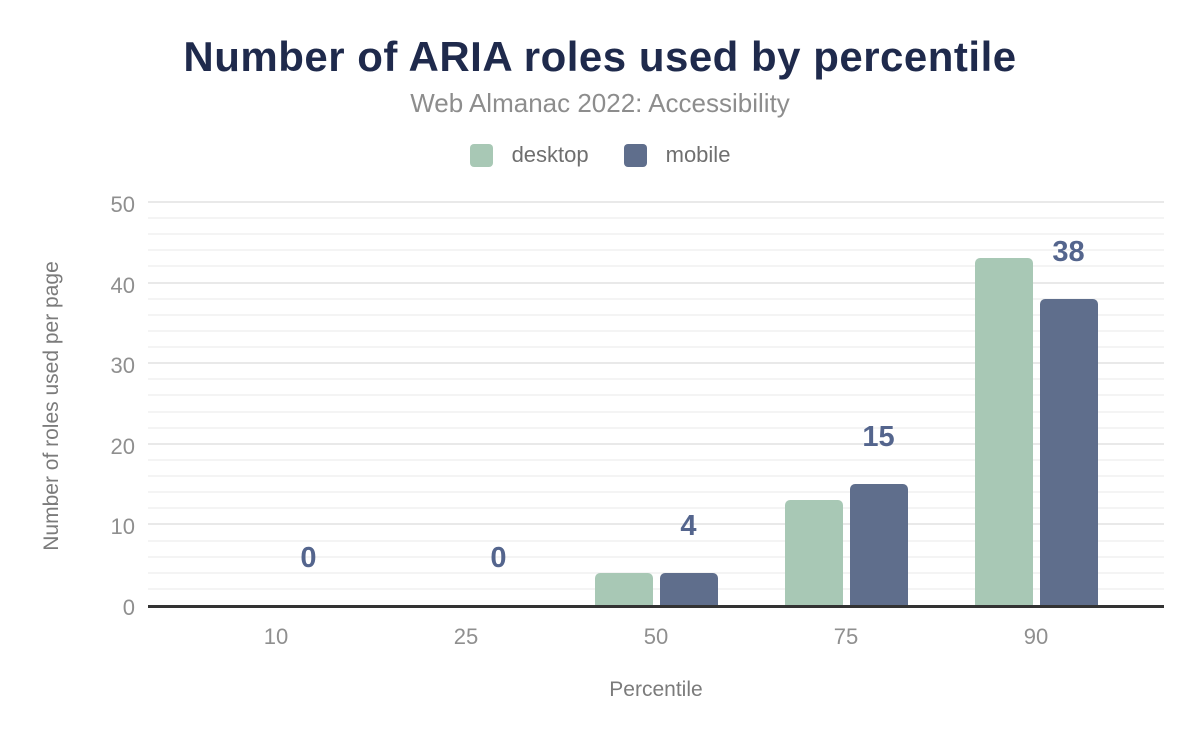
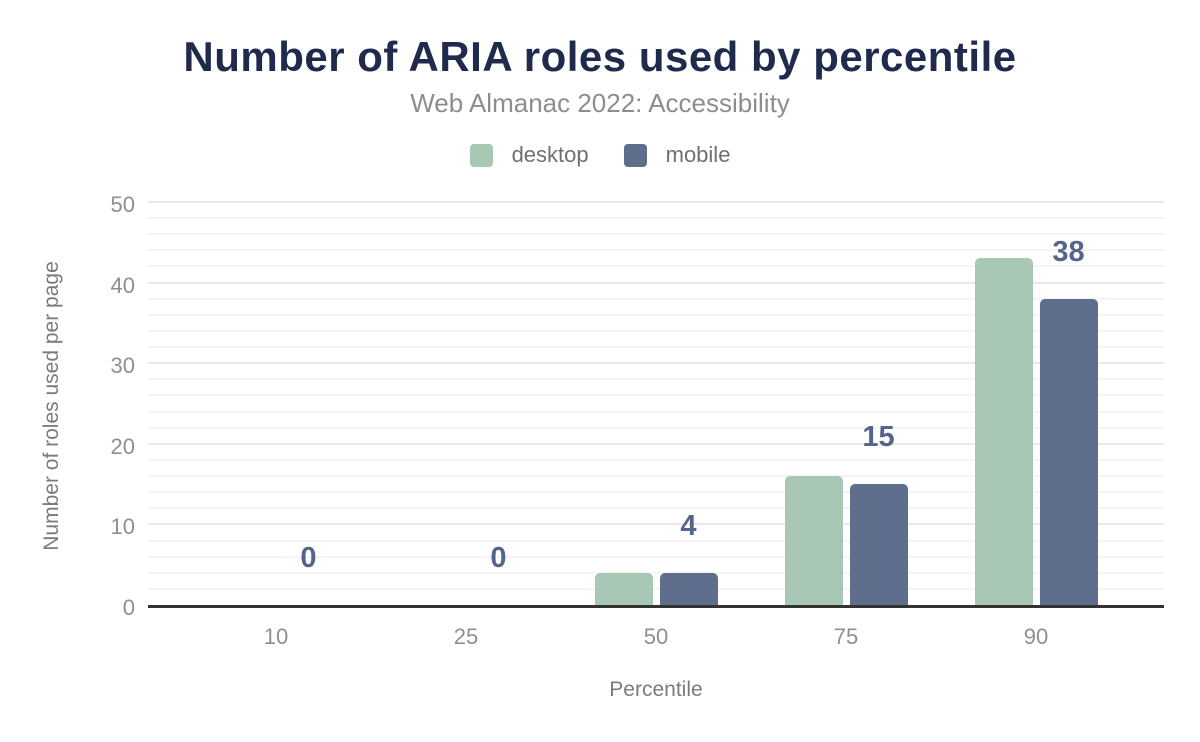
desktop/75: 13 -> 16
